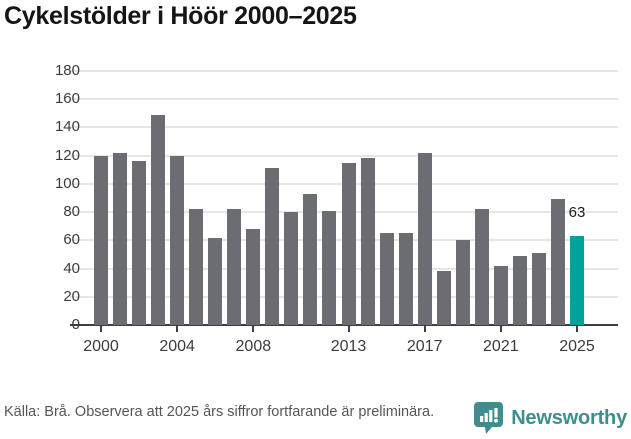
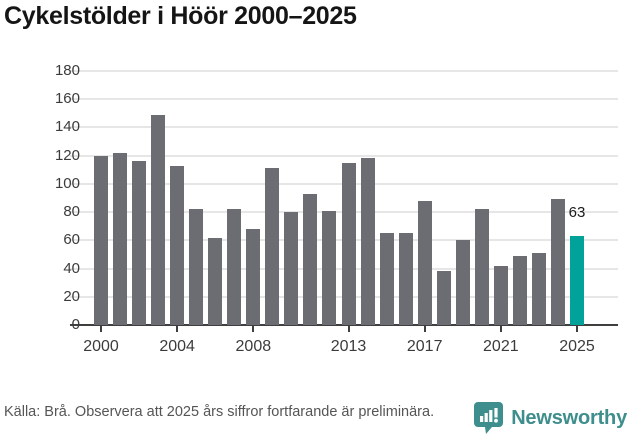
2004: 120 -> 113
2017: 122 -> 88
